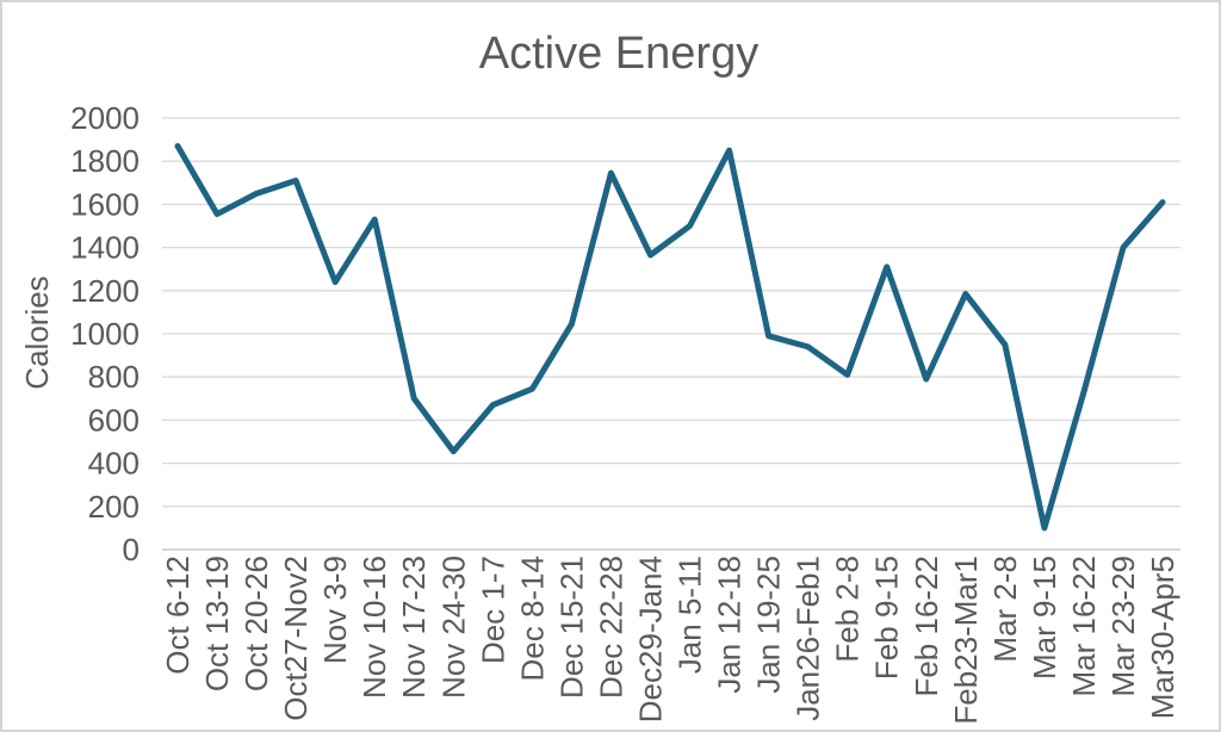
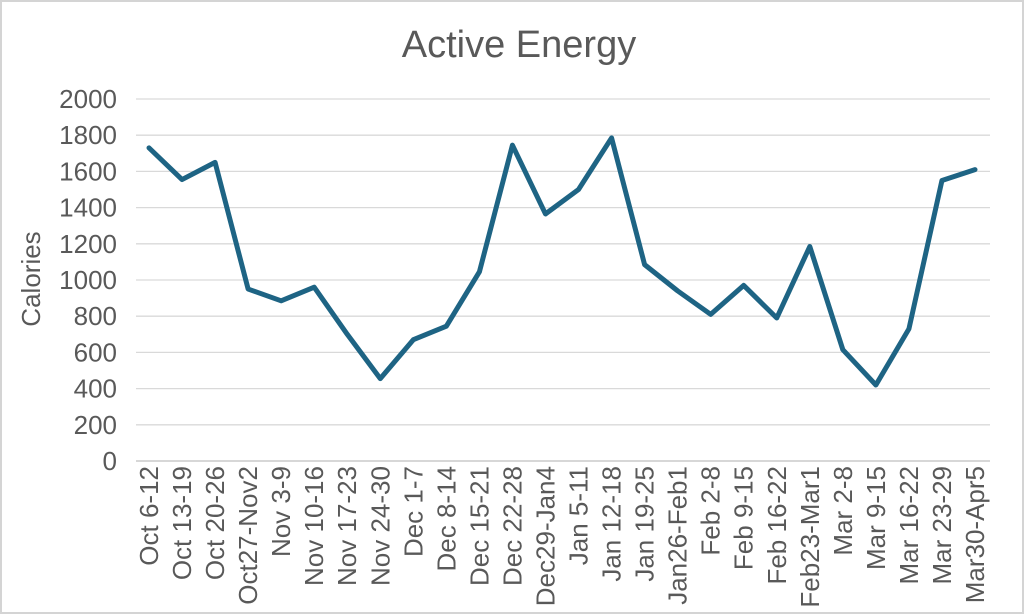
Oct 6-12: 1870 -> 1730
Oct27-Nov2: 1710 -> 950
Nov 3-9: 1240 -> 880
Nov 10-16: 1530 -> 960
Jan 12-18: 1850 -> 1780
Jan 19-25: 990 -> 1080
Feb 9-15: 1310 -> 970
Mar 2-8: 950 -> 620
Mar 9-15: 100 -> 420
Mar 23-29: 1400 -> 1550
